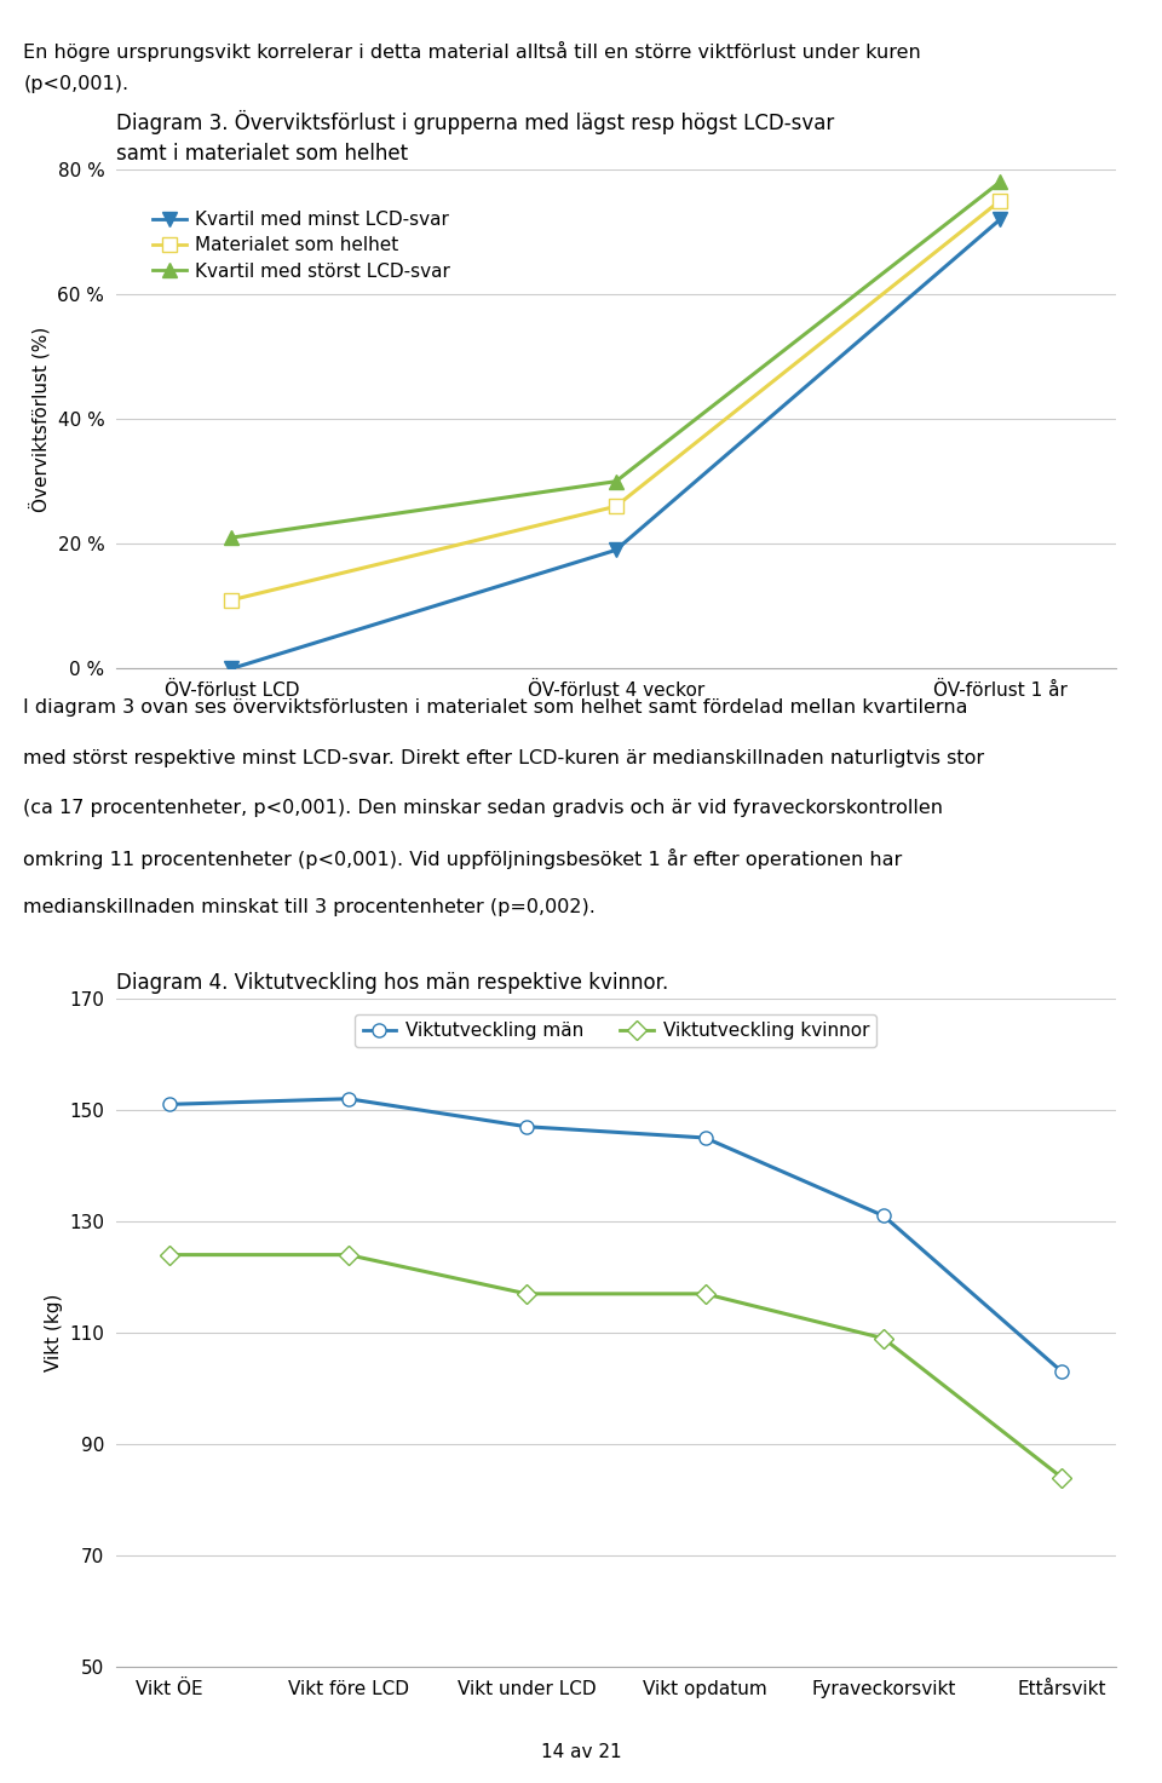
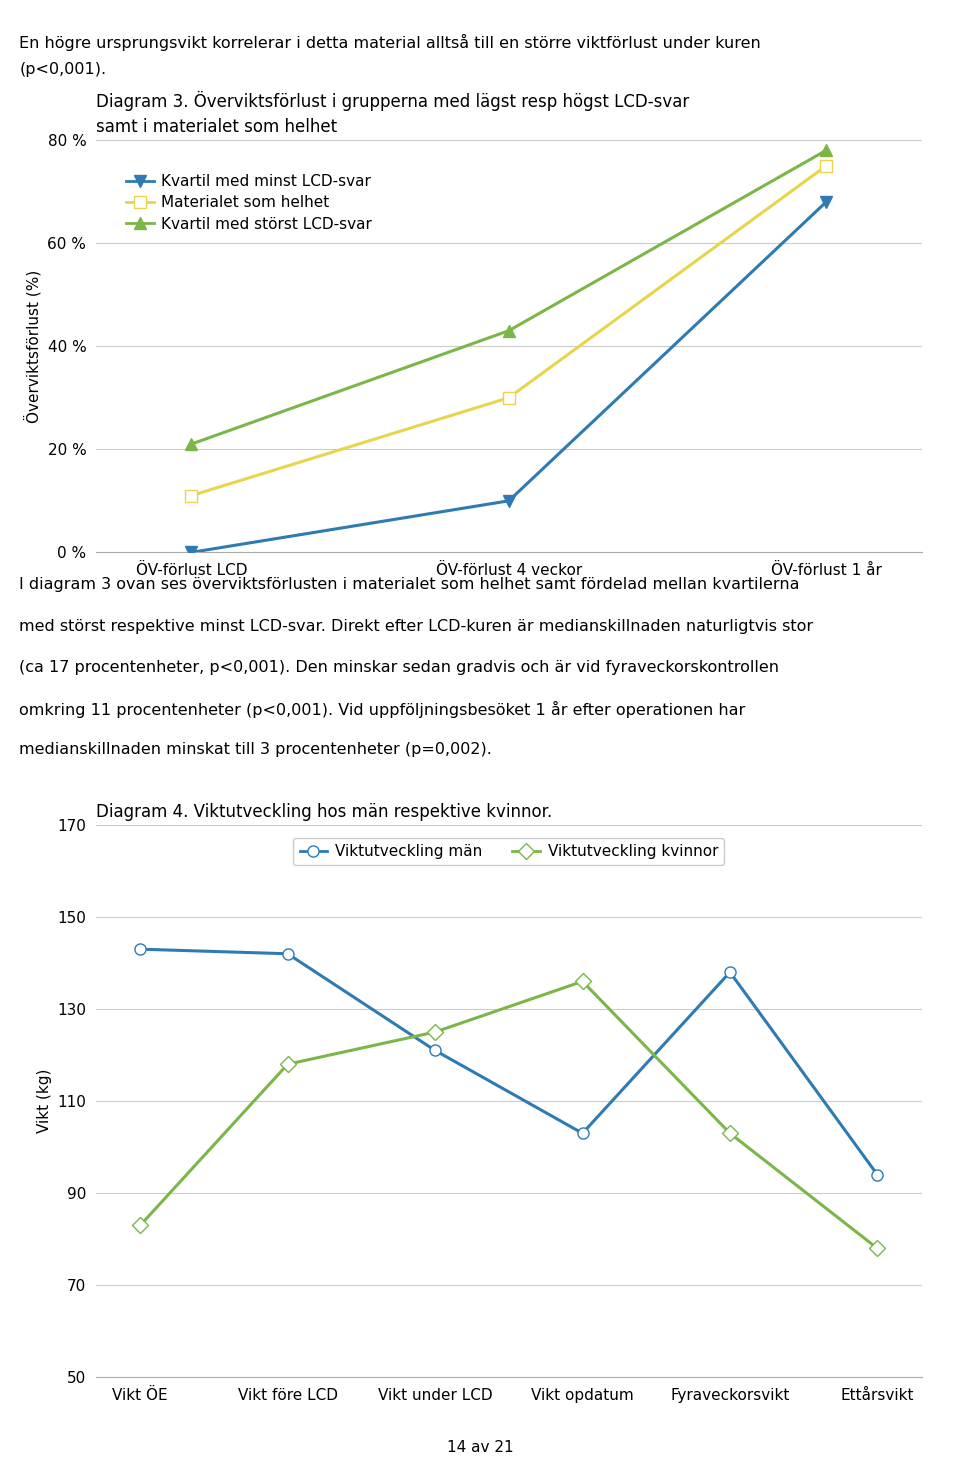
Kvartil med minst LCD-svar/ÖV-förlust 4 veckor: 19 % -> 10 %
Materialet som helhet/ÖV-förlust 4 veckor: 26 % -> 30 %
Kvartil med störst LCD-svar/ÖV-förlust 4 veckor: 30 % -> 43 %
Kvartil med minst LCD-svar/ÖV-förlust 1 år: 72 % -> 68 %
Viktutveckling män/Vikt ÖE: 151 -> 143
Viktutveckling kvinnor/Vikt ÖE: 124 -> 83
Viktutveckling män/Vikt före LCD: 152 -> 142
Viktutveckling kvinnor/Vikt före LCD: 124 -> 118
Viktutveckling män/Vikt under LCD: 147 -> 121
Viktutveckling kvinnor/Vikt under LCD: 117 -> 125
Viktutveckling män/Vikt opdatum: 145 -> 103
Viktutveckling kvinnor/Vikt opdatum: 117 -> 136
Viktutveckling män/Fyraveckorsvikt: 131 -> 138
Viktutveckling kvinnor/Fyraveckorsvikt: 109 -> 103
Viktutveckling män/Ettårsvikt: 103 -> 94
Viktutveckling kvinnor/Ettårsvikt: 84 -> 78
